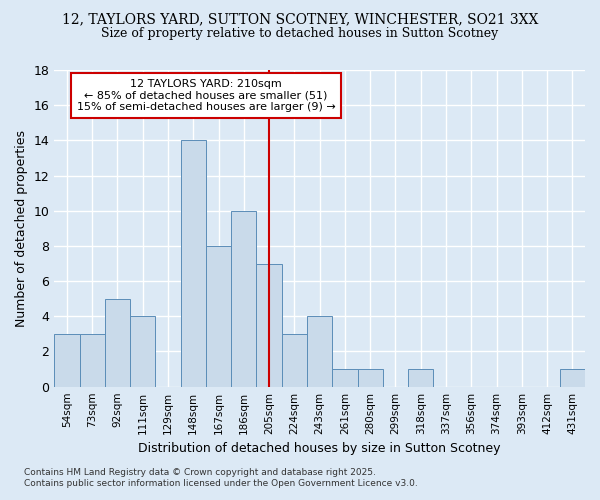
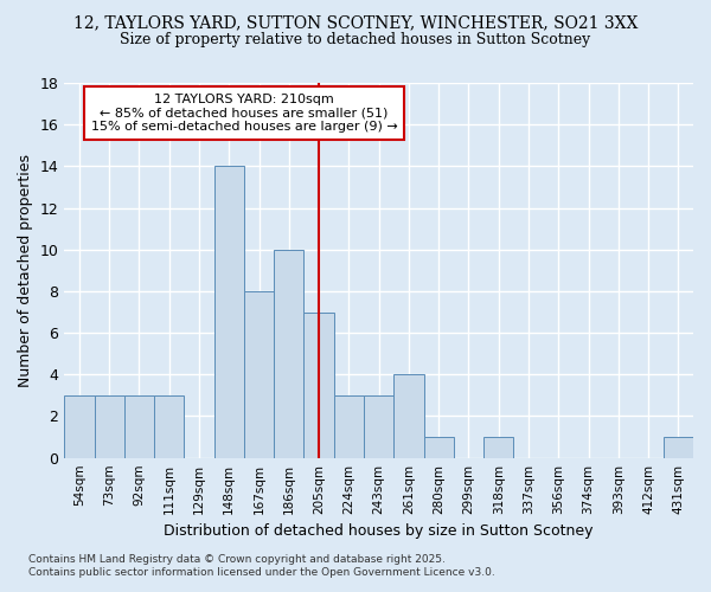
92sqm: 5 -> 3
111sqm: 4 -> 3
243sqm: 4 -> 3
261sqm: 1 -> 4
